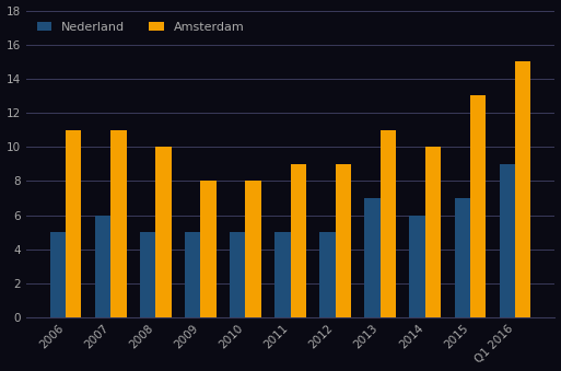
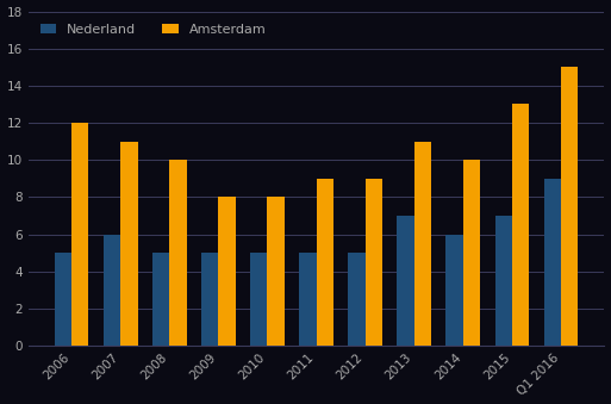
Amsterdam/2006: 11 -> 12
